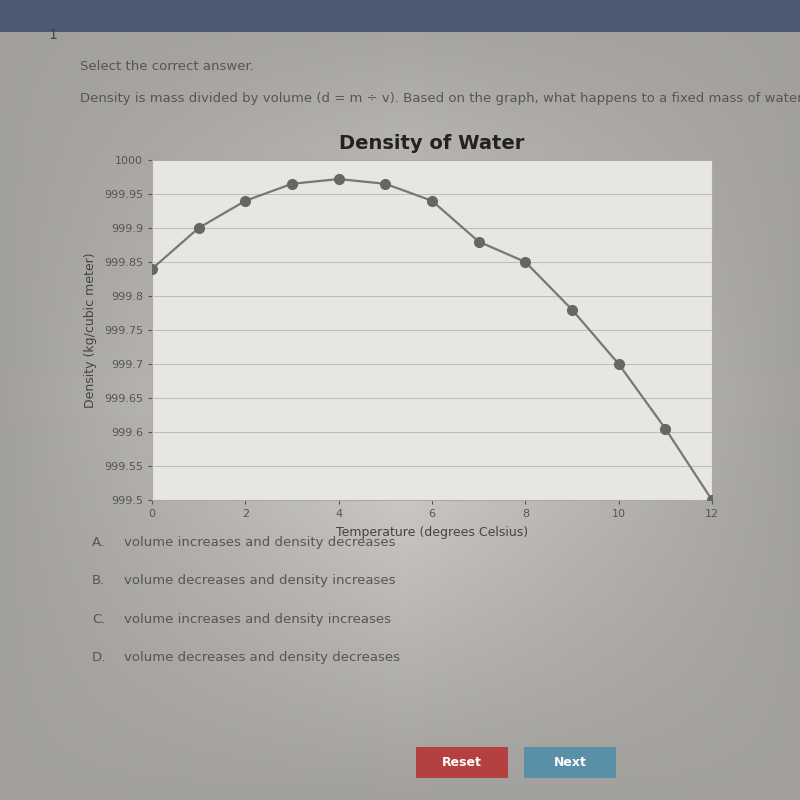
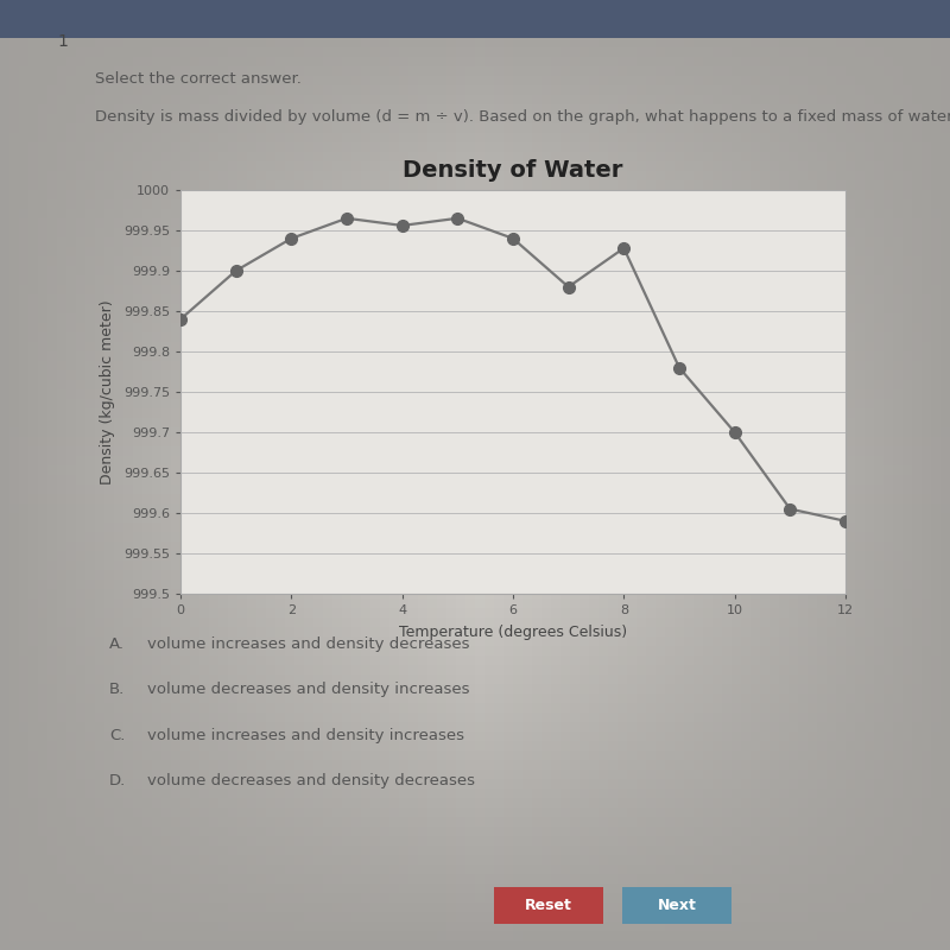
4: 999.972 -> 999.956
8: 999.850 -> 999.928
12: 999.500 -> 999.590
